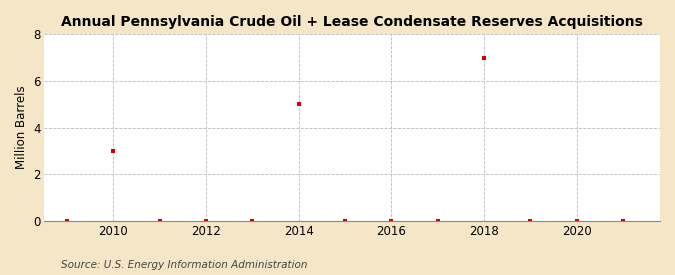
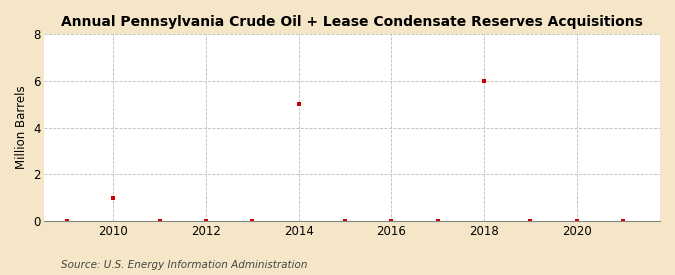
2010: 3 -> 1
2018: 7 -> 6
